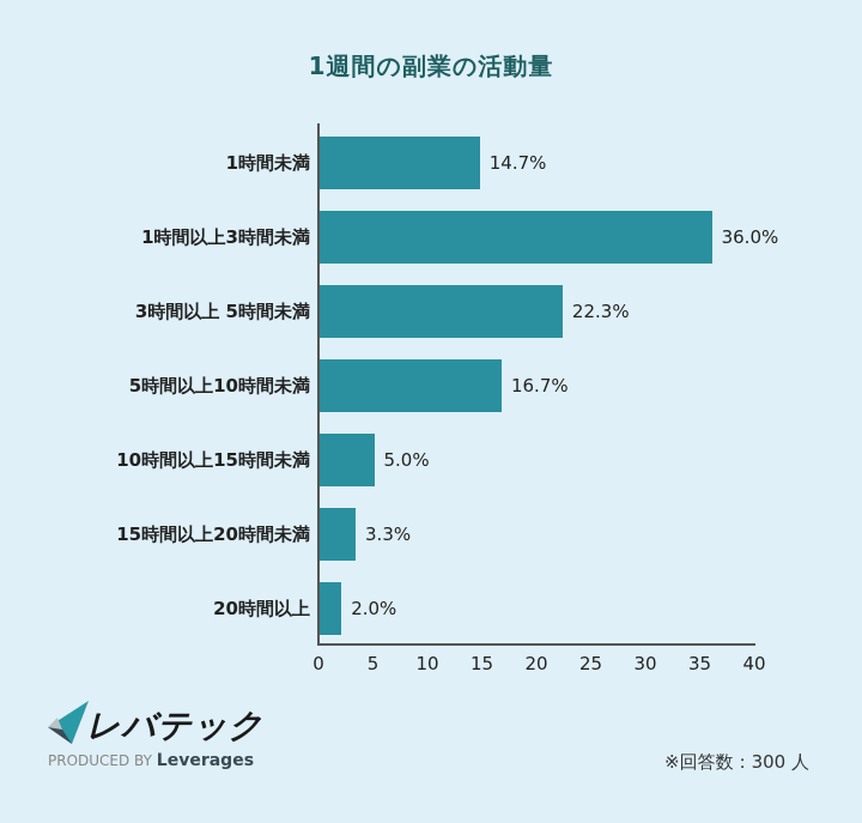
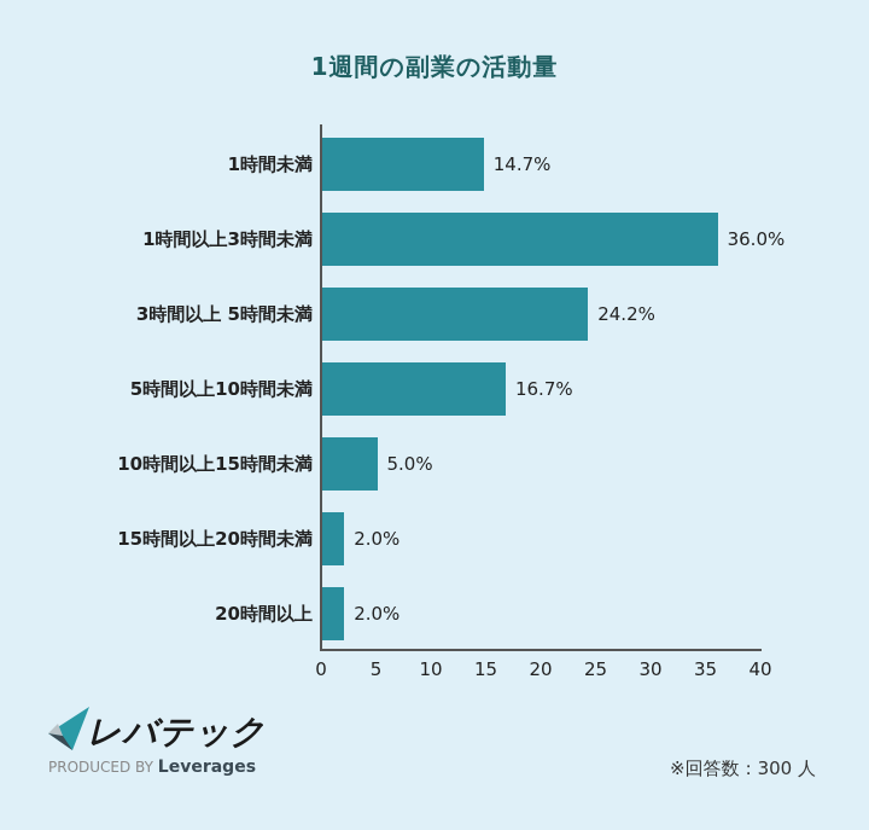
3時間以上 5時間未満: 22.3% -> 24.2%
15時間以上20時間未満: 3.3% -> 2.0%
